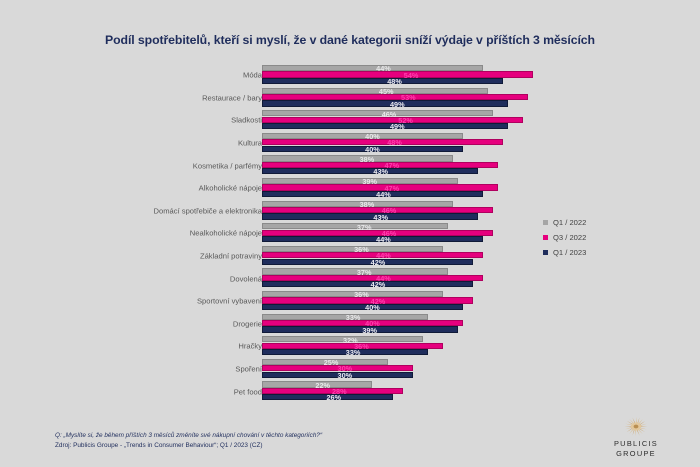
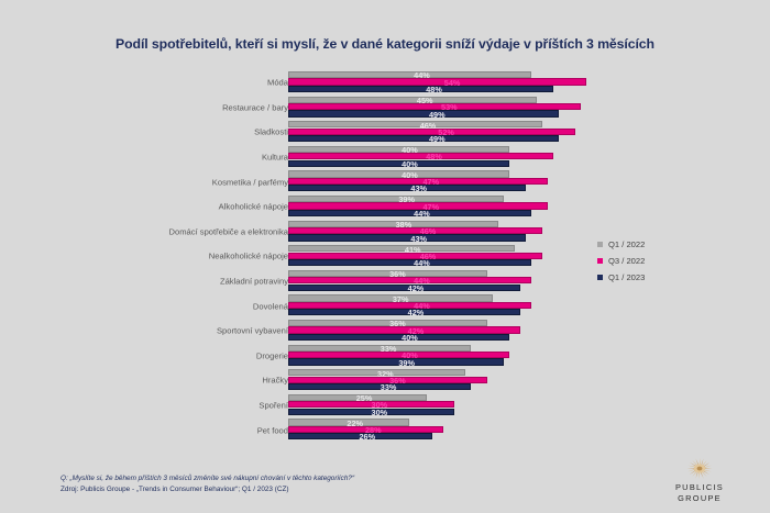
Q1 / 2022/Kosmetika / parfémy: 38% -> 40%
Q1 / 2022/Nealkoholické nápoje: 37% -> 41%
